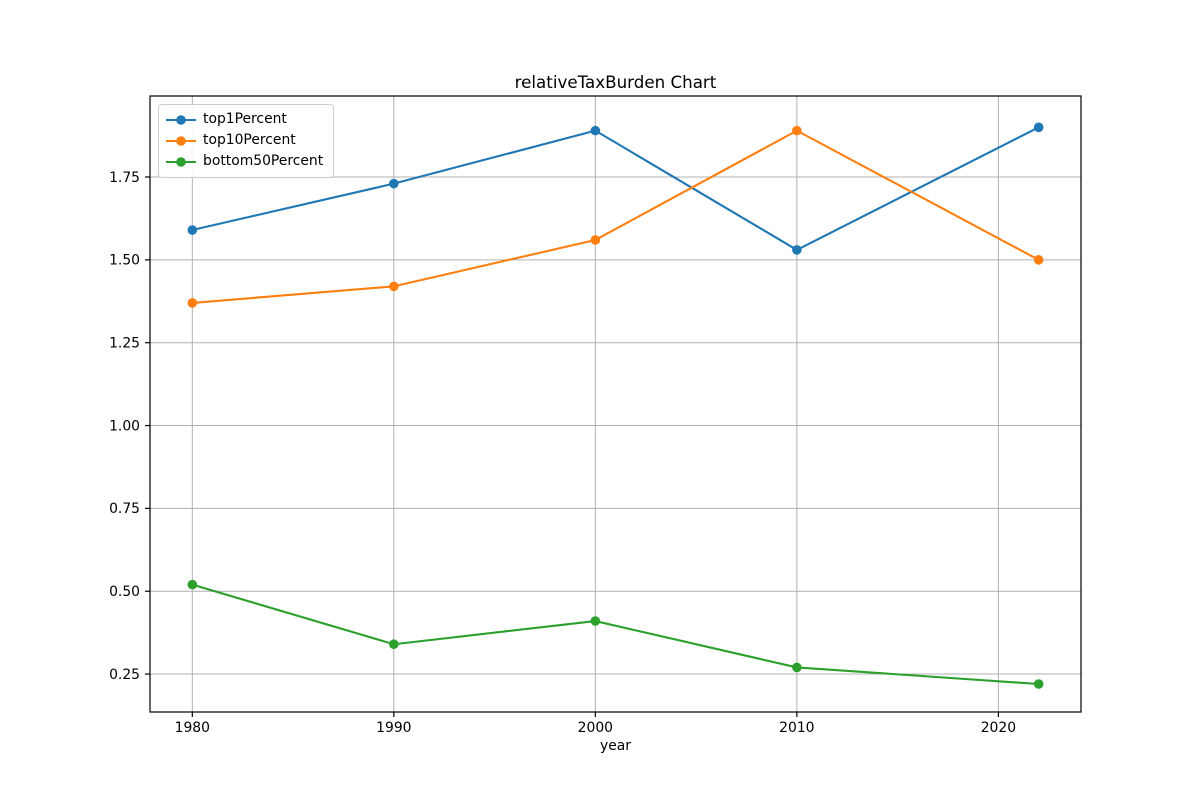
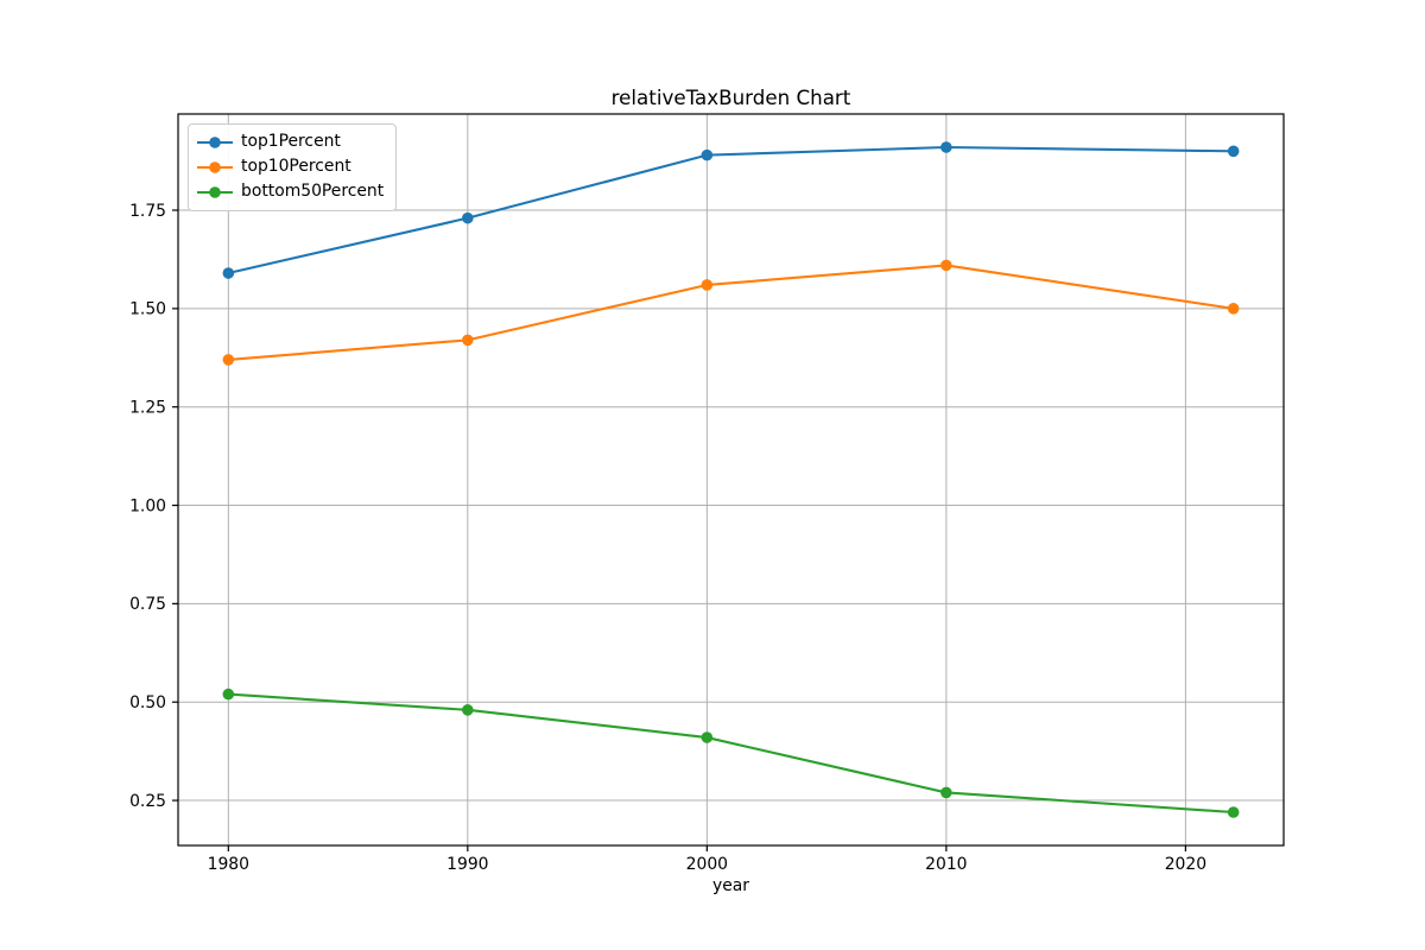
bottom50Percent/1990: 0.34 -> 0.48
top1Percent/2010: 1.53 -> 1.91
top10Percent/2010: 1.89 -> 1.61
